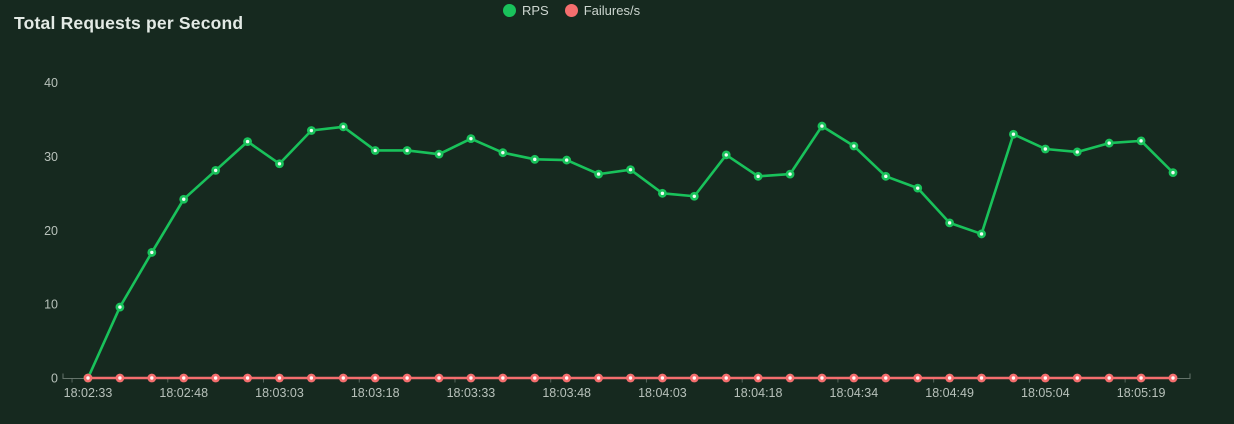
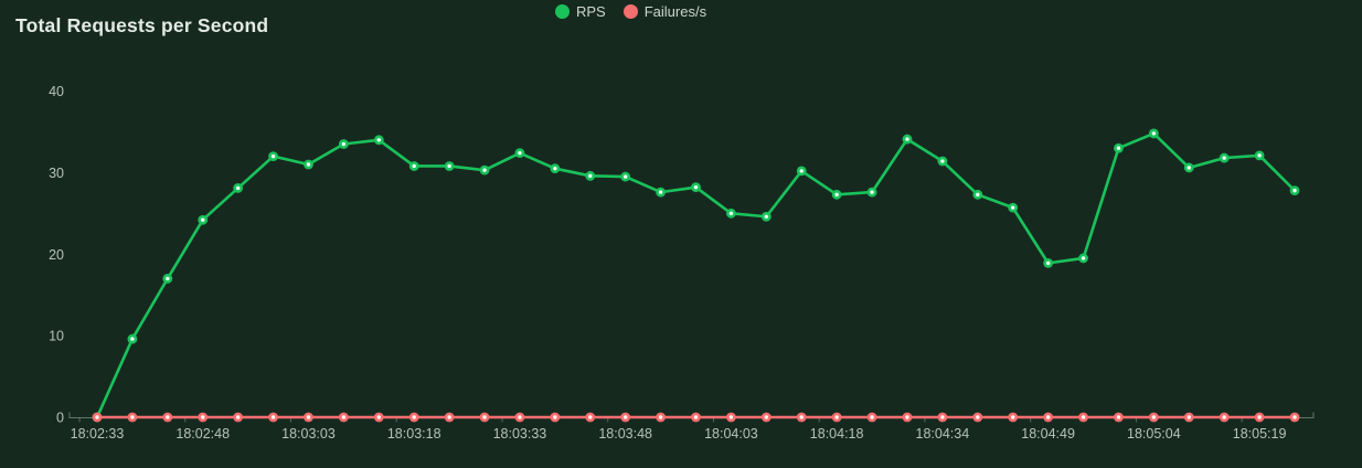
RPS/18:03:03: 29 -> 31
RPS/18:04:49: 21 -> 19
RPS/18:05:04: 31 -> 35
